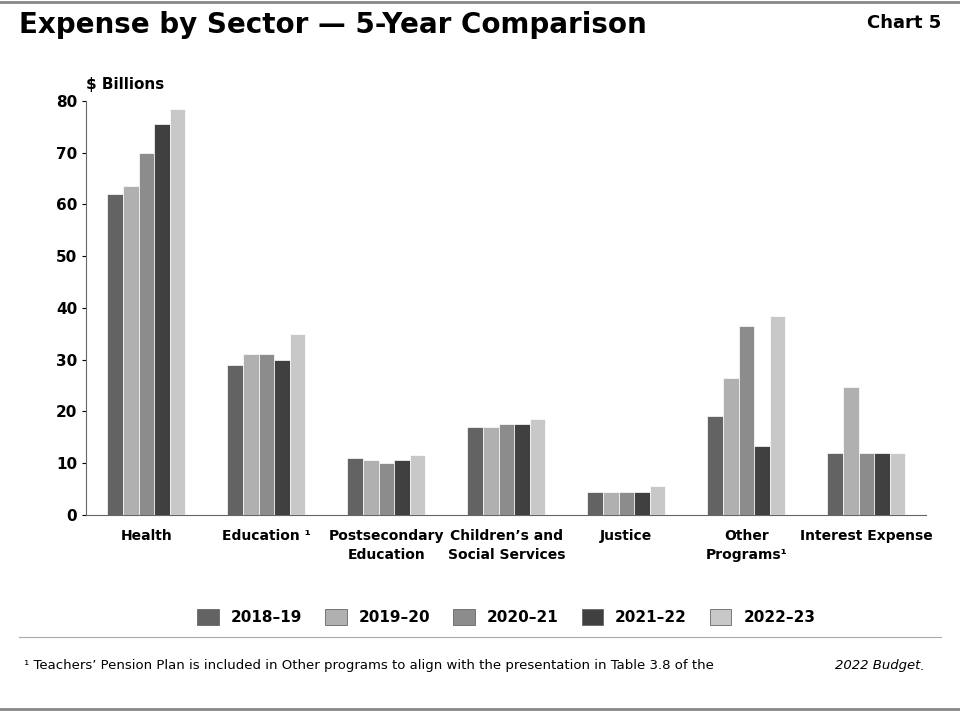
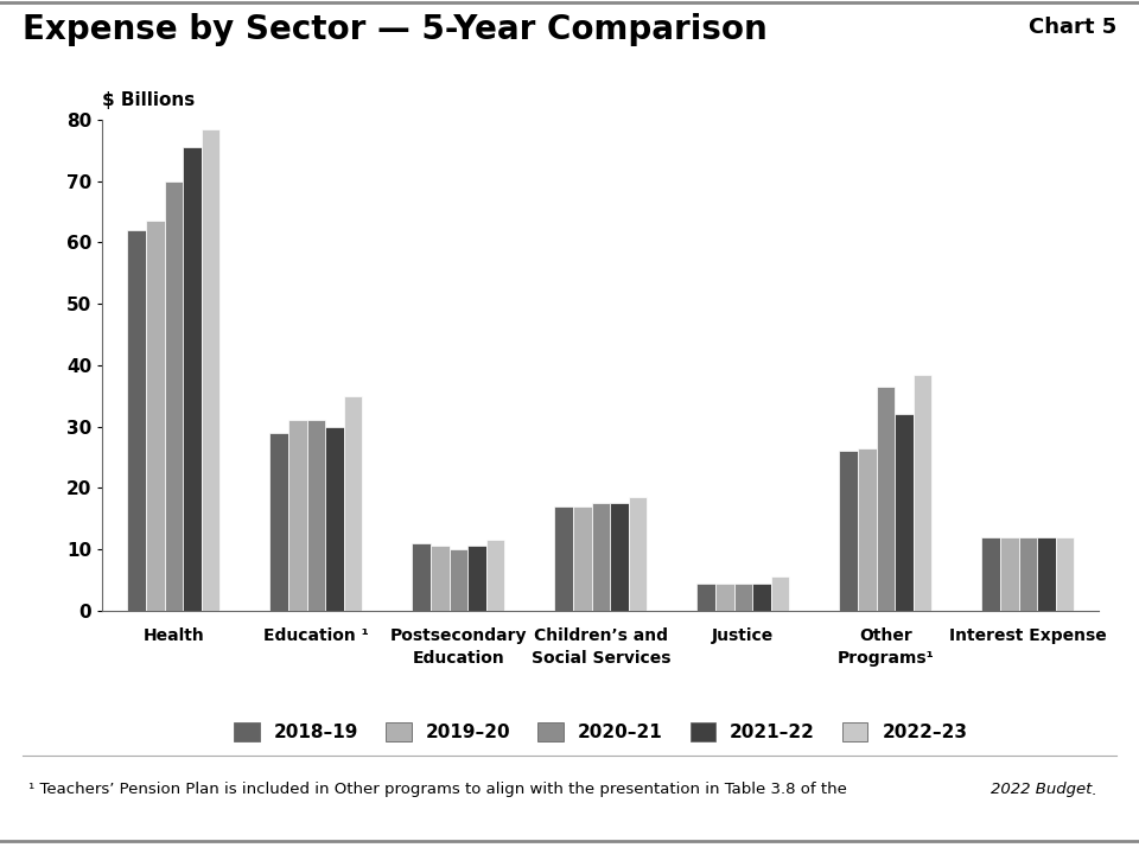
2018–19/Other Programs¹: 19.0 -> 26.0
2021–22/Other Programs¹: 13.2 -> 32.0
2019–20/Interest Expense: 24.6 -> 12.0
